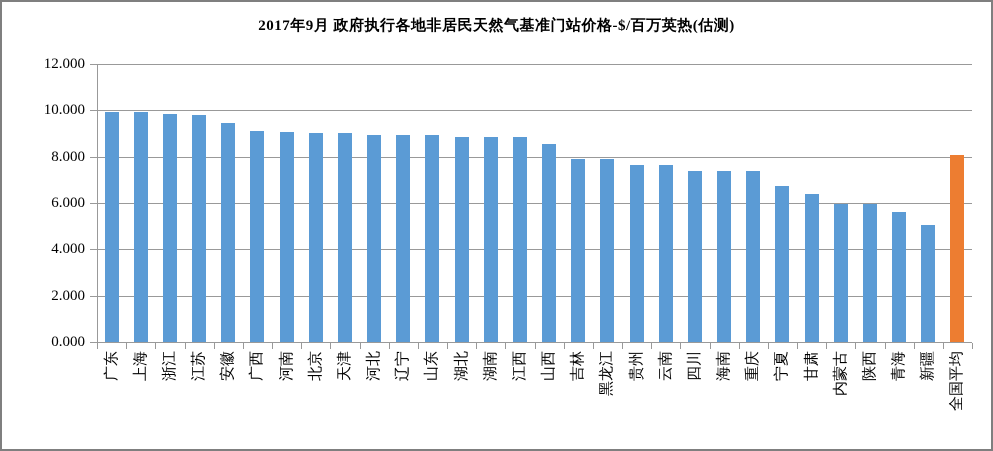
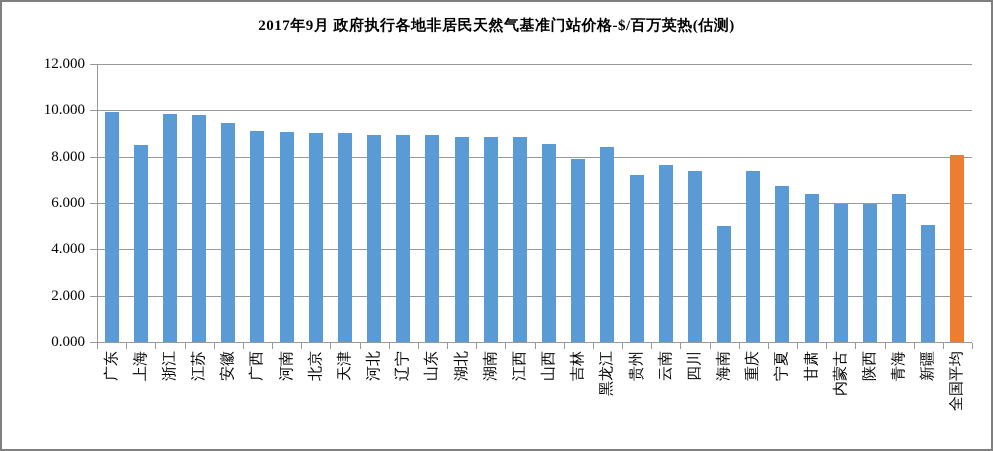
上海: 9.9 -> 8.5
黑龙江: 7.9 -> 8.4
贵州: 7.6 -> 7.2
海南: 7.4 -> 5.0
青海: 5.6 -> 6.4
